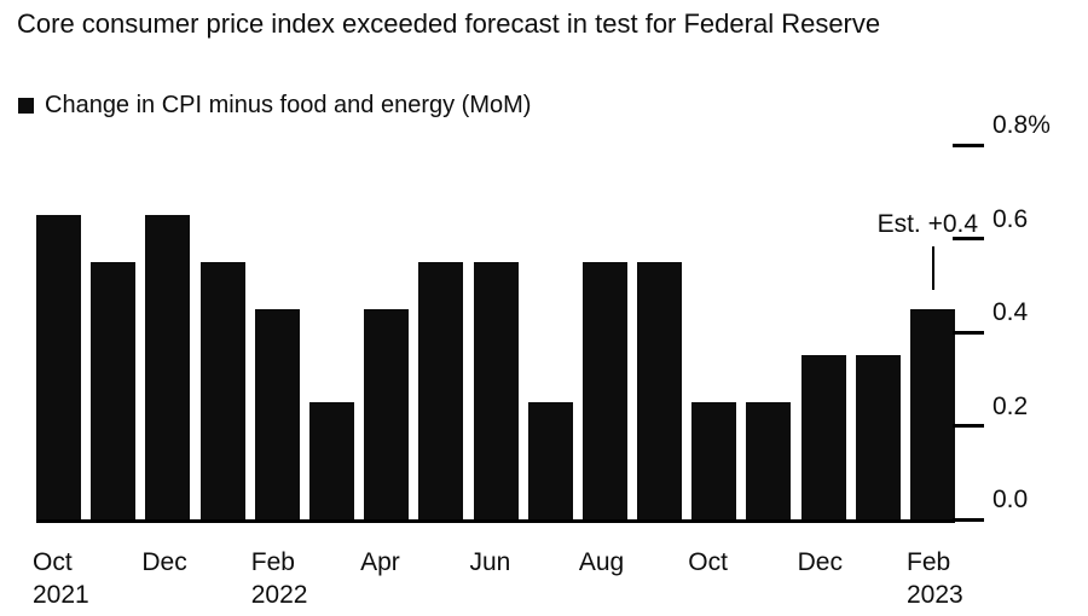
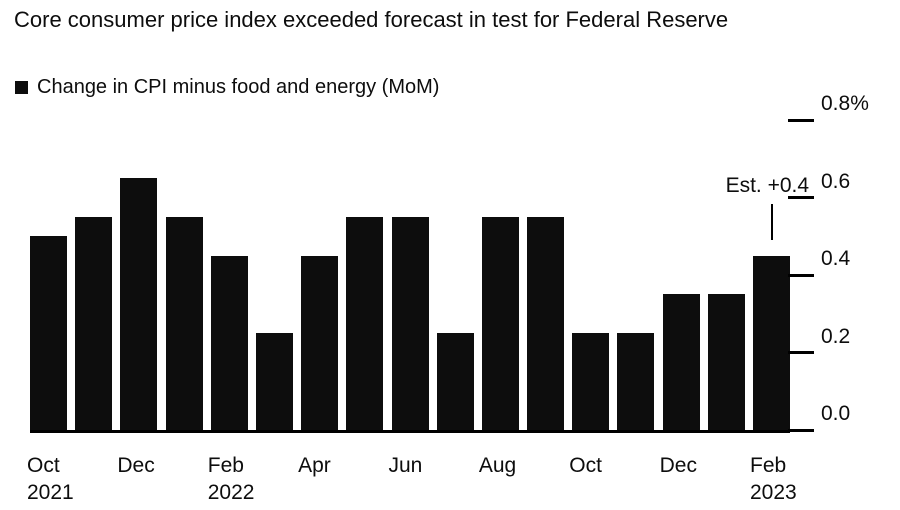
Oct 2021: 0.65% -> 0.50%
